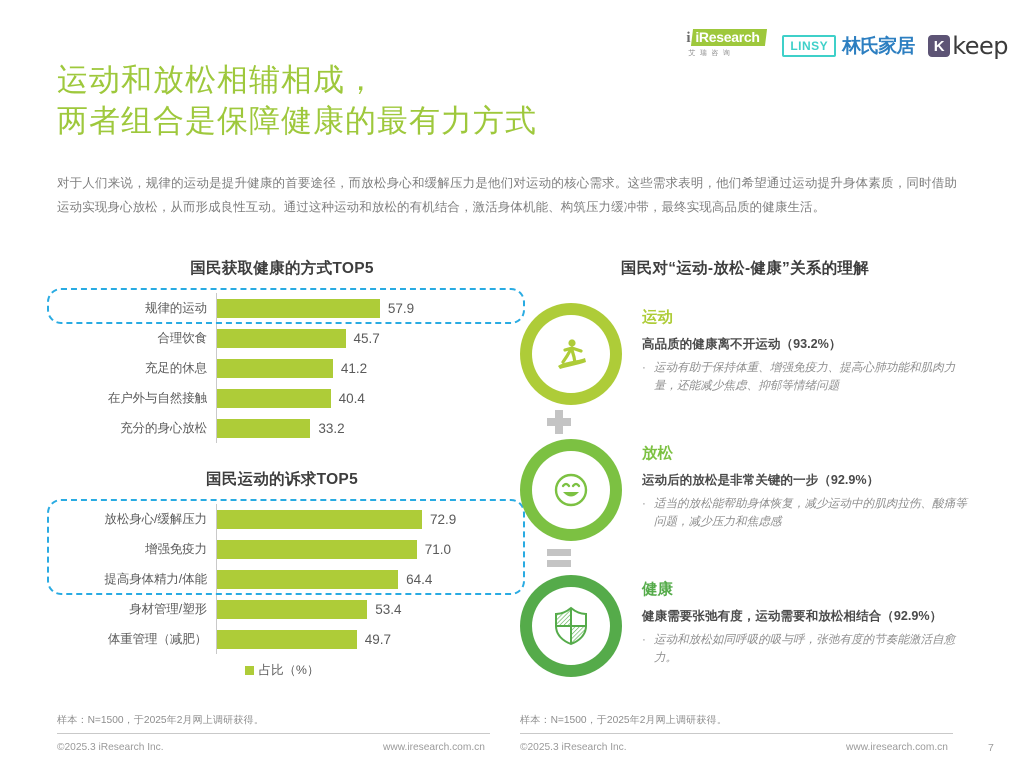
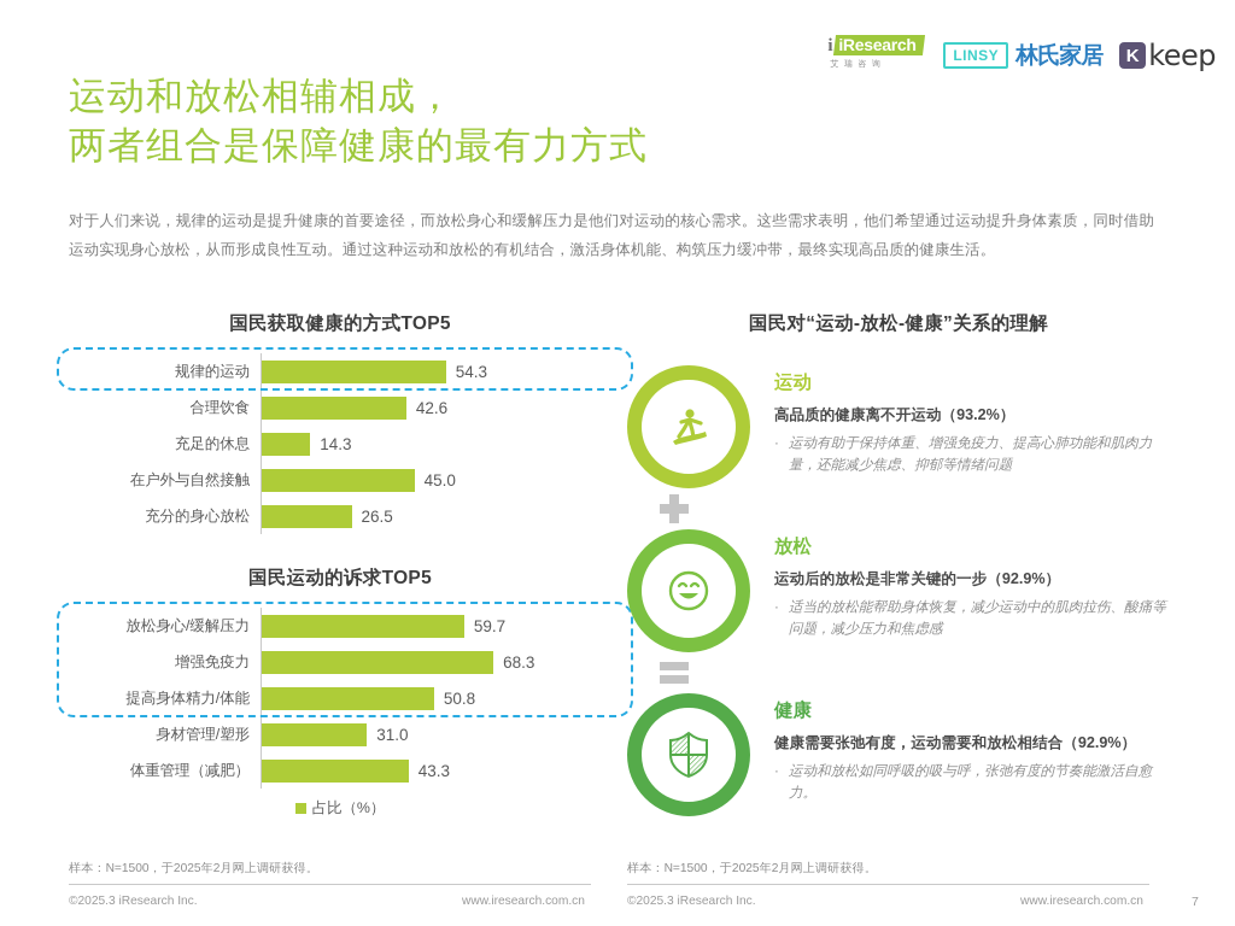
国民获取健康的方式TOP5/规律的运动: 57.9 -> 54.3
国民获取健康的方式TOP5/合理饮食: 45.7 -> 42.6
国民获取健康的方式TOP5/充足的休息: 41.2 -> 14.3
国民获取健康的方式TOP5/在户外与自然接触: 40.4 -> 45.0
国民获取健康的方式TOP5/充分的身心放松: 33.2 -> 26.5
国民运动的诉求TOP5/放松身心/缓解压力: 72.9 -> 59.7
国民运动的诉求TOP5/增强免疫力: 71.0 -> 68.3
国民运动的诉求TOP5/提高身体精力/体能: 64.4 -> 50.8
国民运动的诉求TOP5/身材管理/塑形: 53.4 -> 31.0
国民运动的诉求TOP5/体重管理（减肥）: 49.7 -> 43.3
